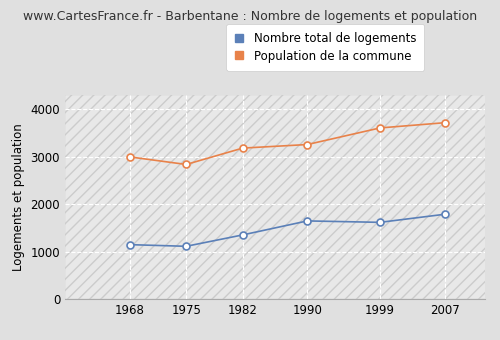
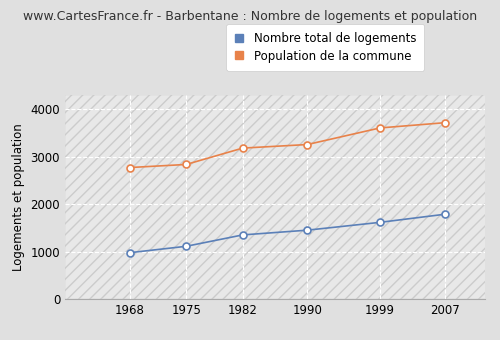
Nombre total de logements/1968: 1150 -> 980
Population de la commune/1968: 3000 -> 2780
Nombre total de logements/1990: 1650 -> 1460
